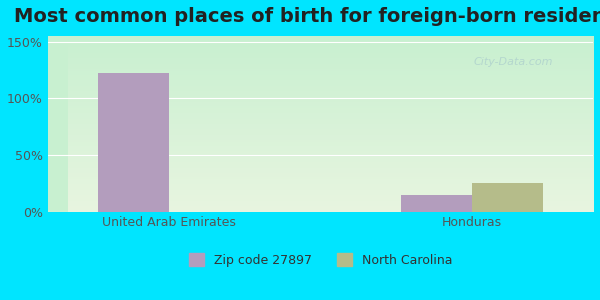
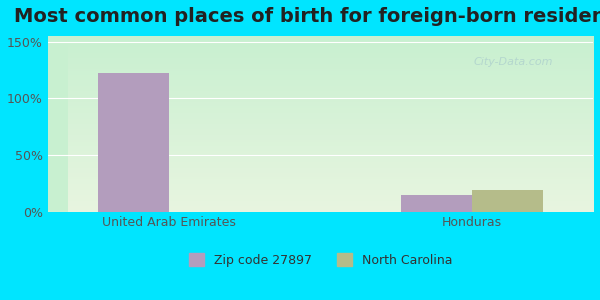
North Carolina/Honduras: 25% -> 19%
